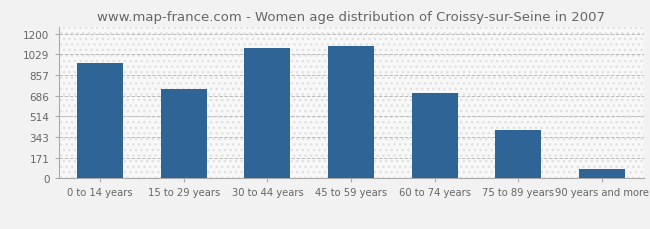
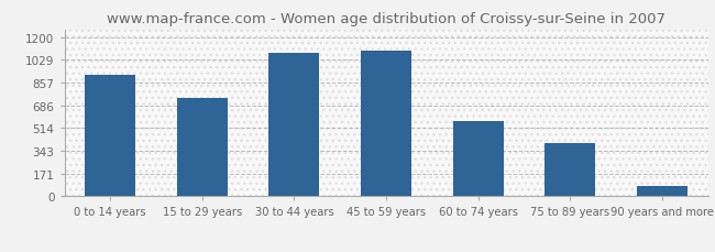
0 to 14 years: 960 -> 920
60 to 74 years: 710 -> 570
